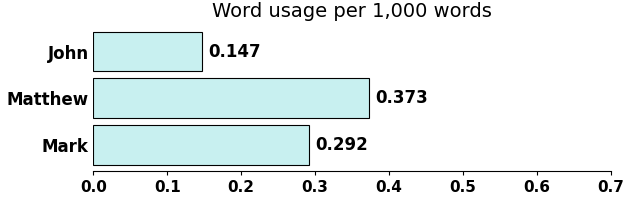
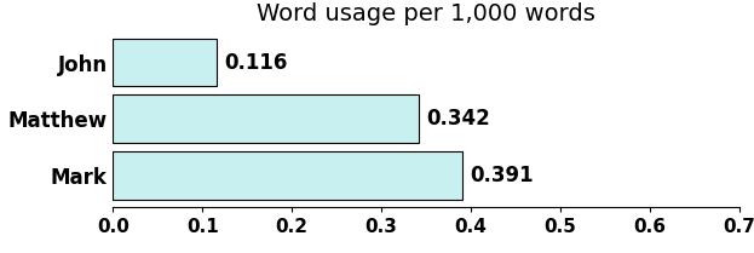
John: 0.147 -> 0.116
Matthew: 0.373 -> 0.342
Mark: 0.292 -> 0.391
